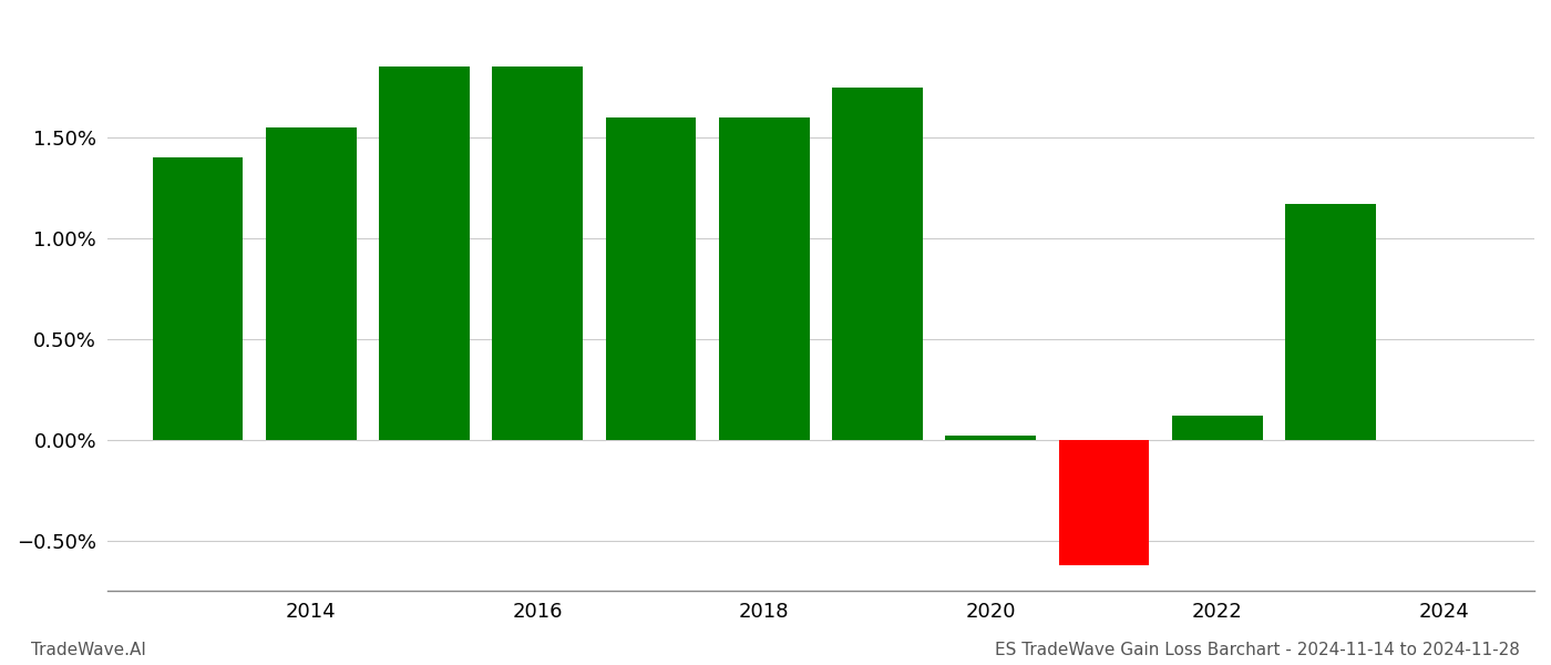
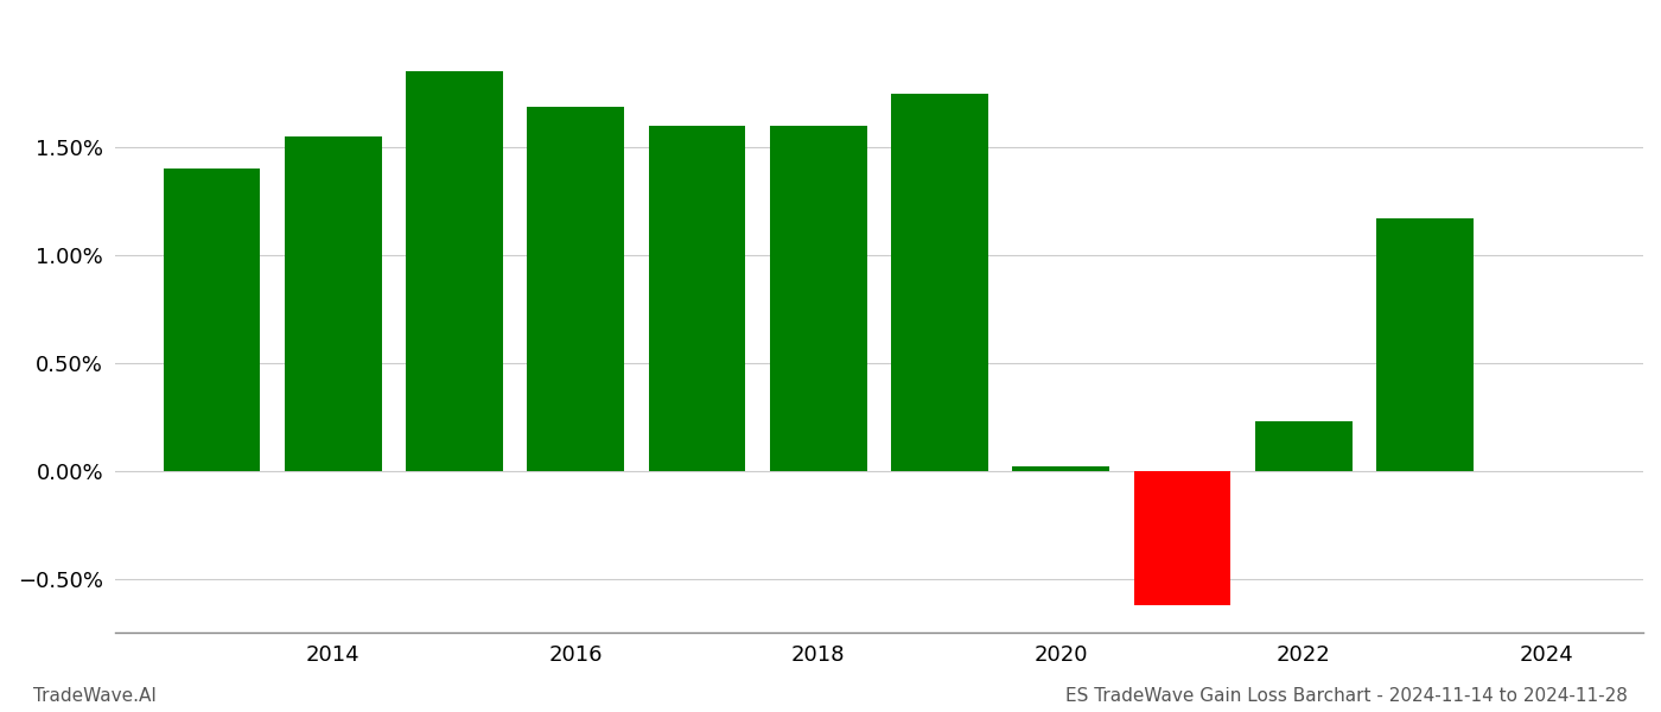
2016: 1.85% -> 1.69%
2022: 0.12% -> 0.23%
